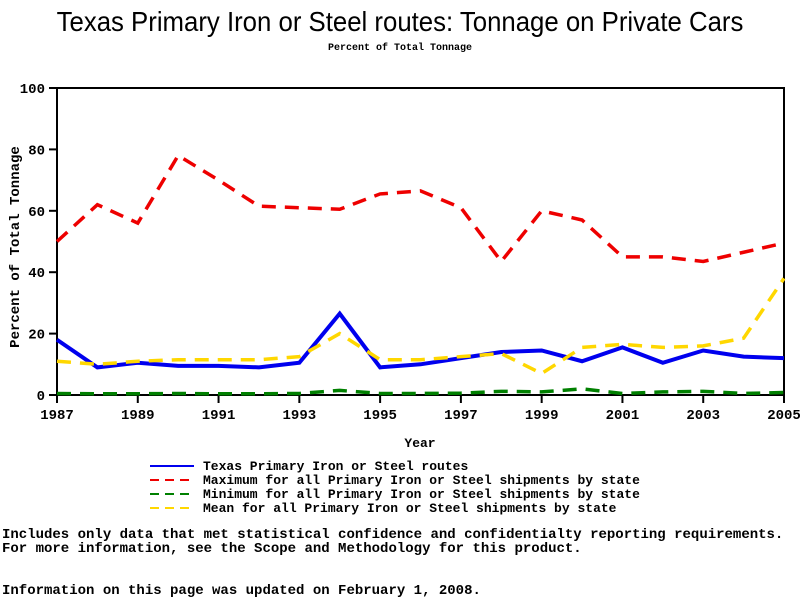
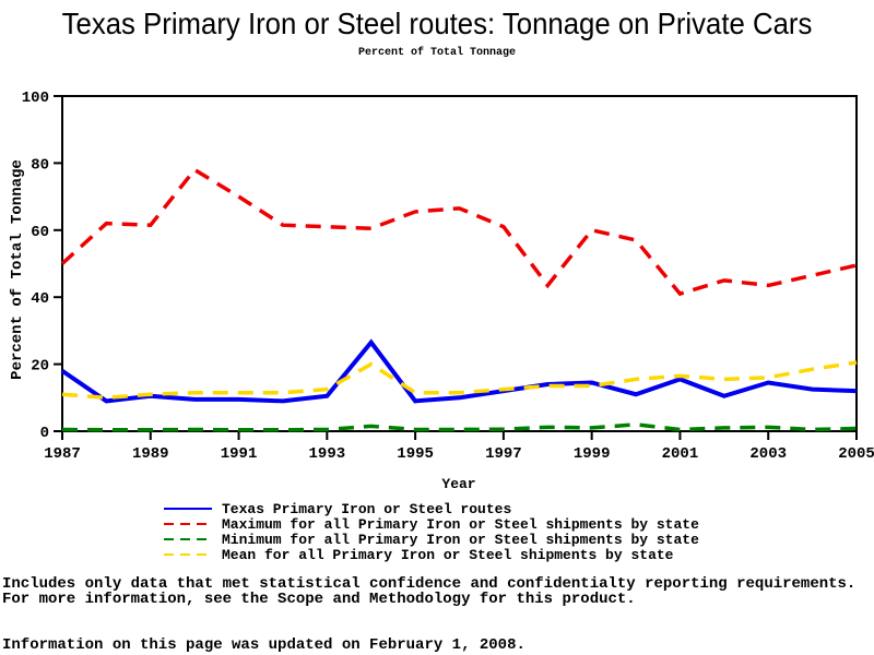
Maximum for all Primary Iron or Steel shipments by state/1989: 56 -> 62
Mean for all Primary Iron or Steel shipments by state/1999: 7 -> 14
Maximum for all Primary Iron or Steel shipments by state/2001: 45 -> 41
Mean for all Primary Iron or Steel shipments by state/2005: 38 -> 20
